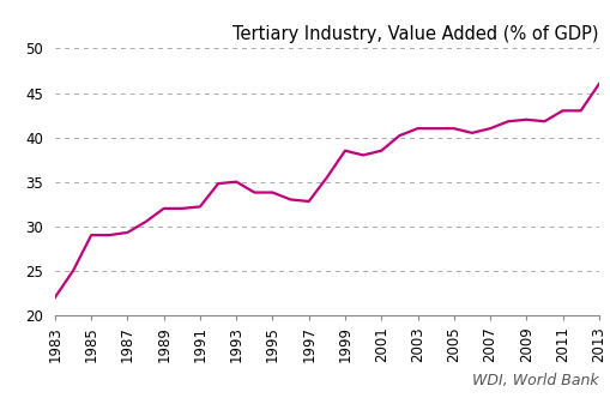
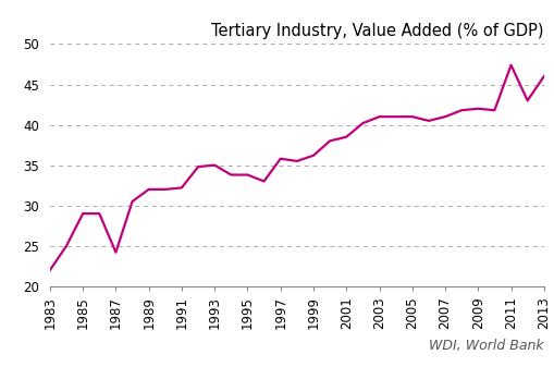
1987: 29.3 -> 24.2
1997: 32.8 -> 35.8
1999: 38.5 -> 36.2
2011: 43.0 -> 47.4
